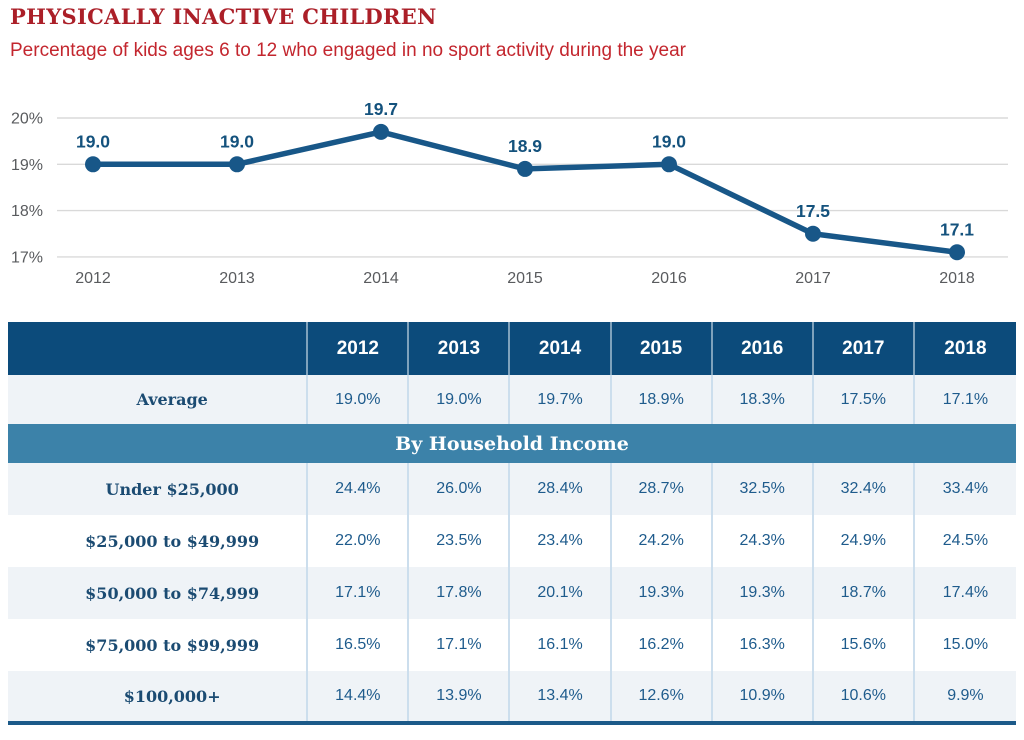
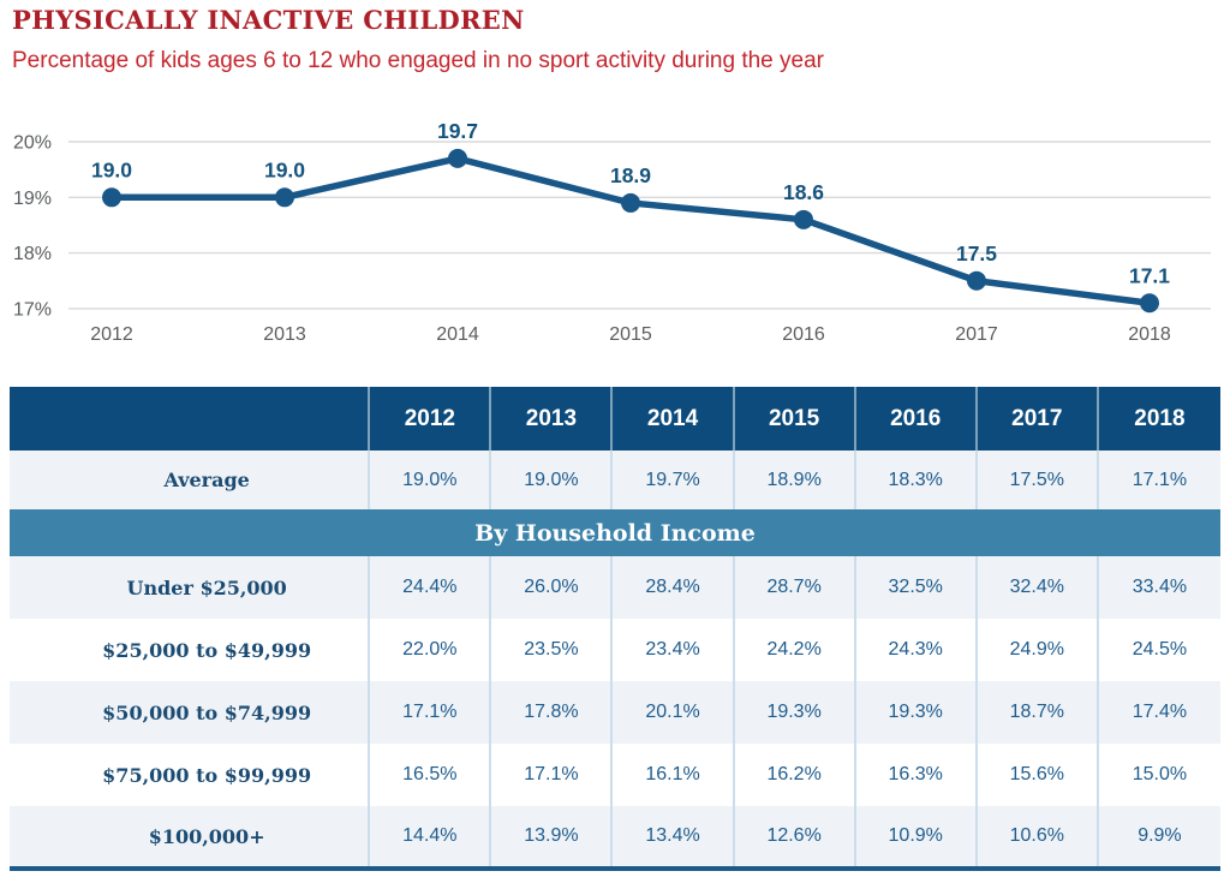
2016: 19.0 -> 18.6
